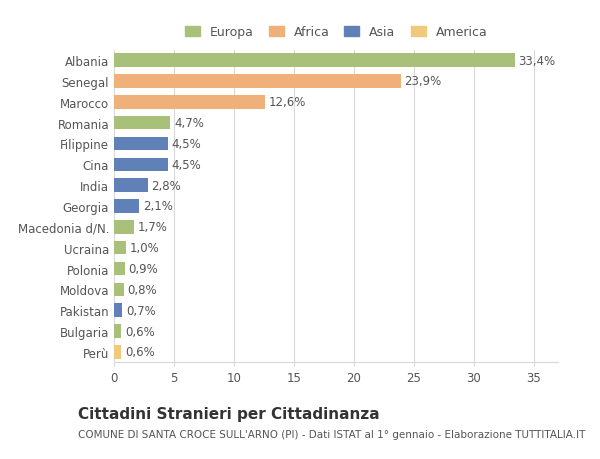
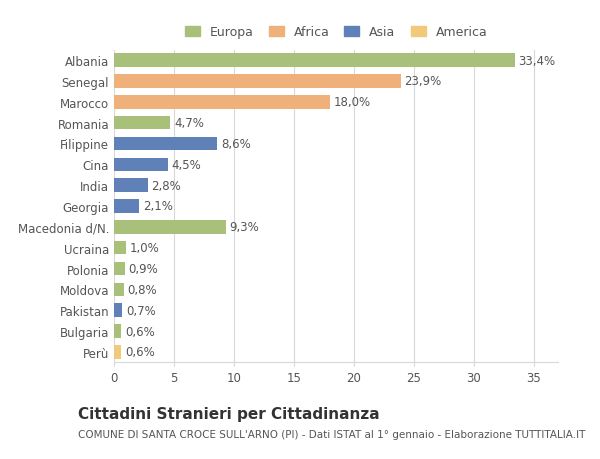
Marocco: 12,6% -> 18,0%
Filippine: 4,5% -> 8,6%
Macedonia d/N.: 1,7% -> 9,3%
